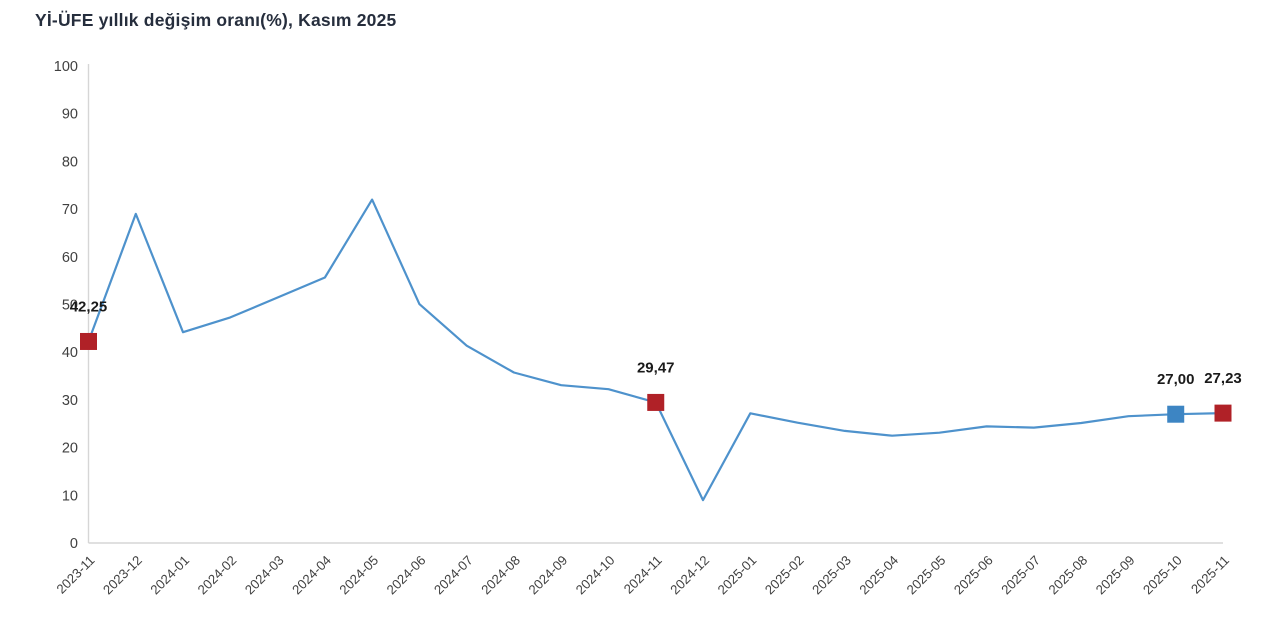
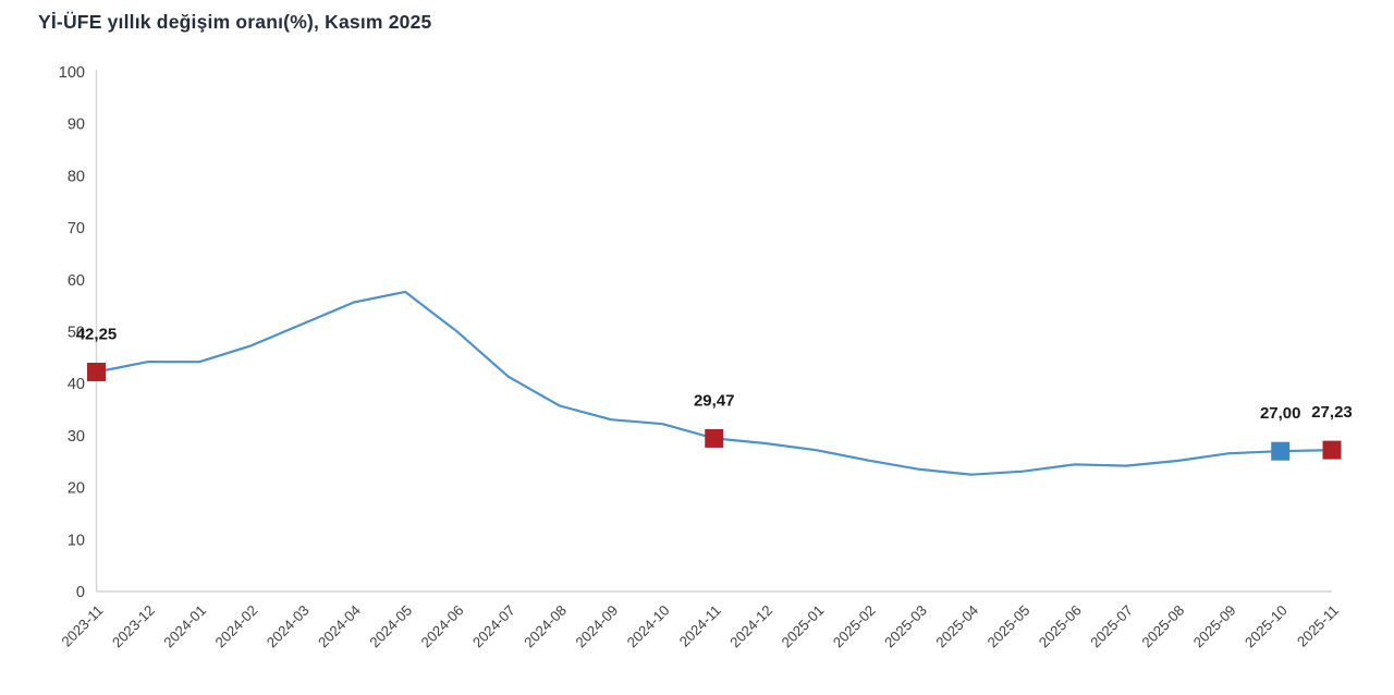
2023-12: 69 -> 44
2024-05: 72 -> 58
2024-12: 9 -> 29
